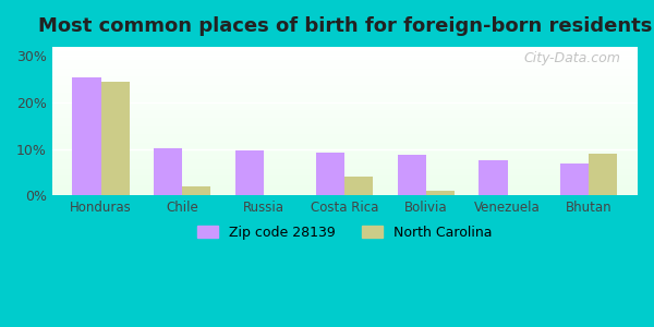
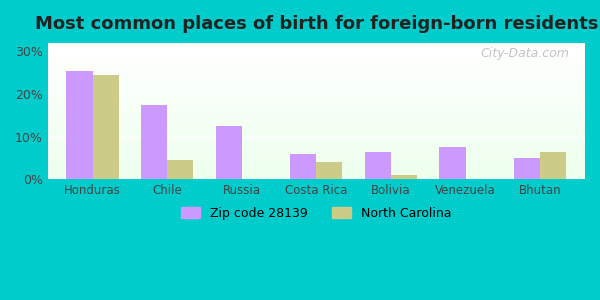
Zip code 28139/Chile: 10.2% -> 17.5%
North Carolina/Chile: 2.0% -> 4.5%
Zip code 28139/Russia: 9.6% -> 12.5%
Zip code 28139/Costa Rica: 9.2% -> 6.0%
Zip code 28139/Bolivia: 8.7% -> 6.5%
Zip code 28139/Bhutan: 7.0% -> 5.0%
North Carolina/Bhutan: 9.0% -> 6.5%
